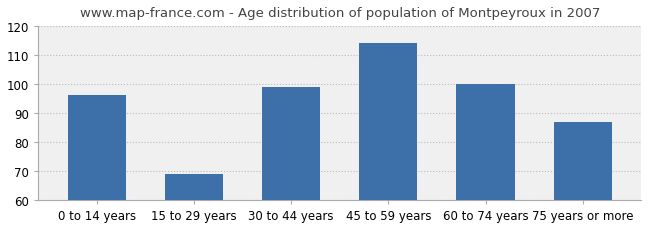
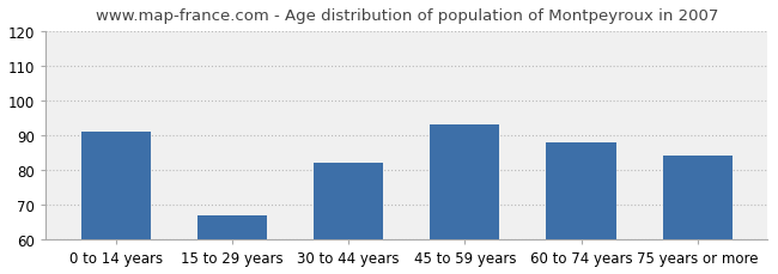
0 to 14 years: 96 -> 91
15 to 29 years: 69 -> 67
30 to 44 years: 99 -> 82
45 to 59 years: 114 -> 93
60 to 74 years: 100 -> 88
75 years or more: 87 -> 84
